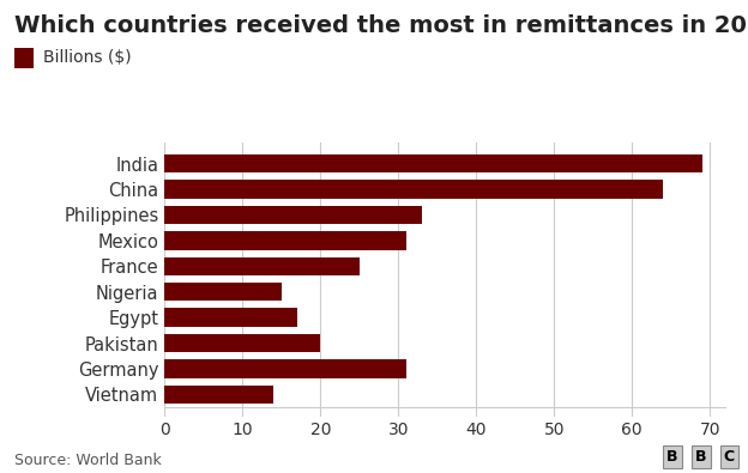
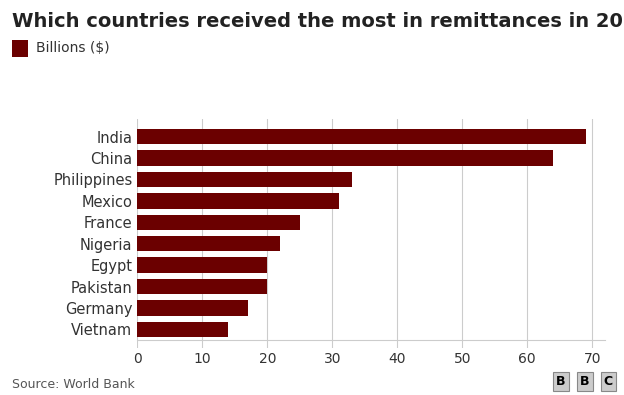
Nigeria: 15 -> 22
Egypt: 17 -> 20
Germany: 31 -> 17
